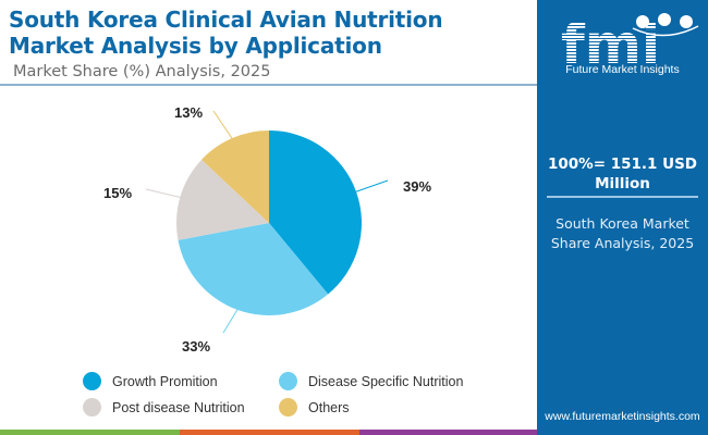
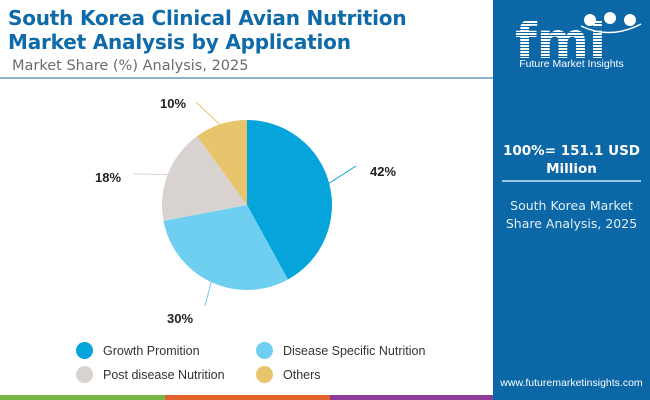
Growth Promition: 39% -> 42%
Disease Specific Nutrition: 33% -> 30%
Post disease Nutrition: 15% -> 18%
Others: 13% -> 10%
